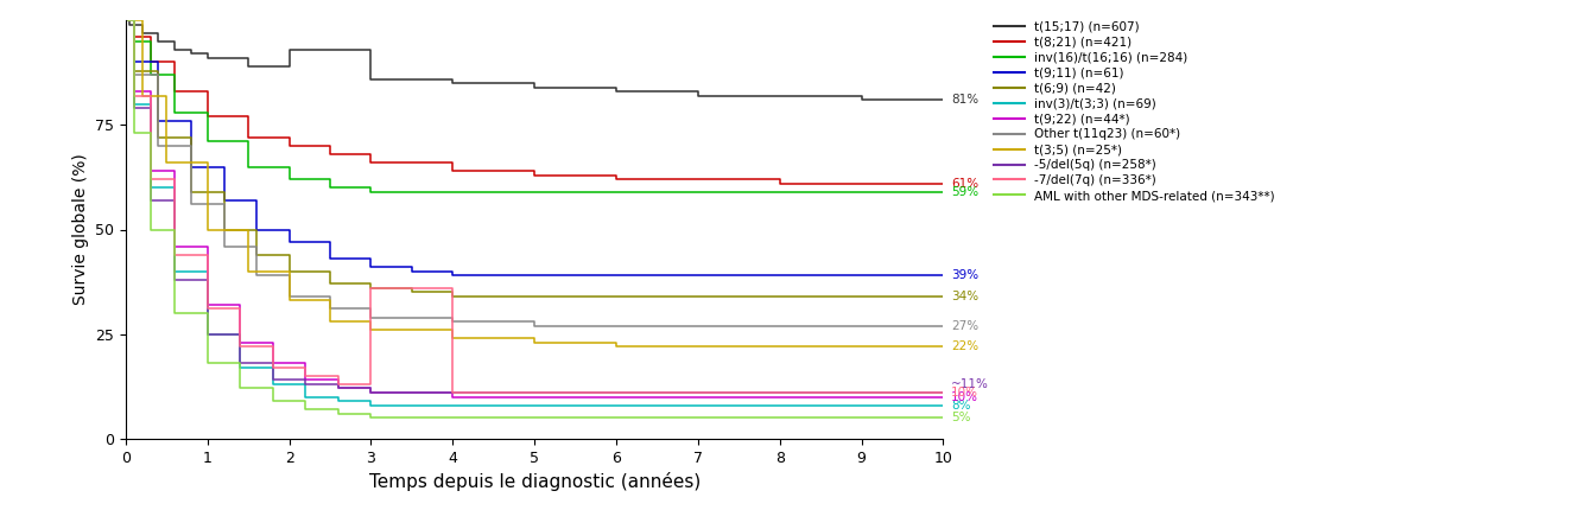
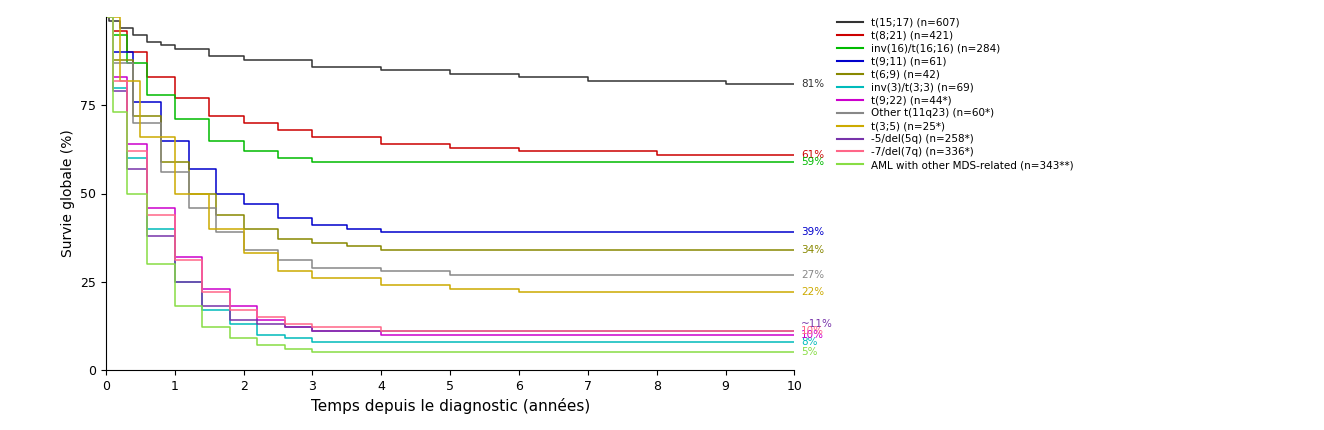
t(15;17) (n=607)/2: 93 -> 88
-7/del(7q) (n=336*)/3: 36 -> 12
